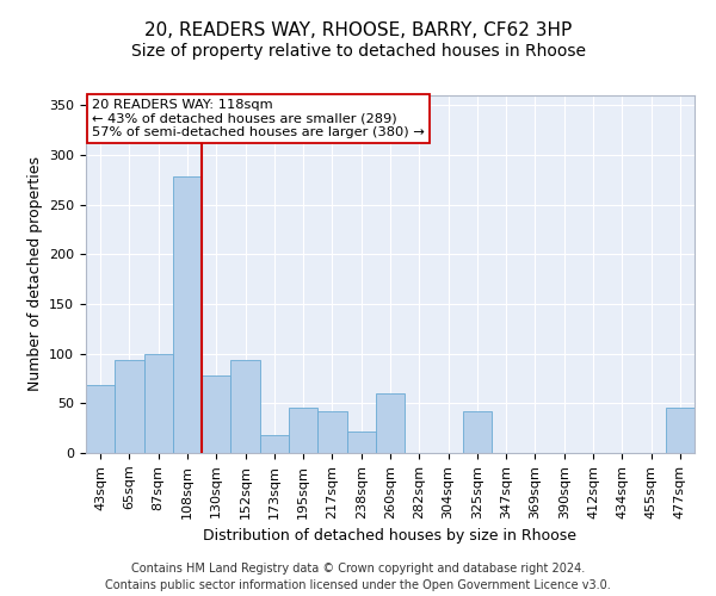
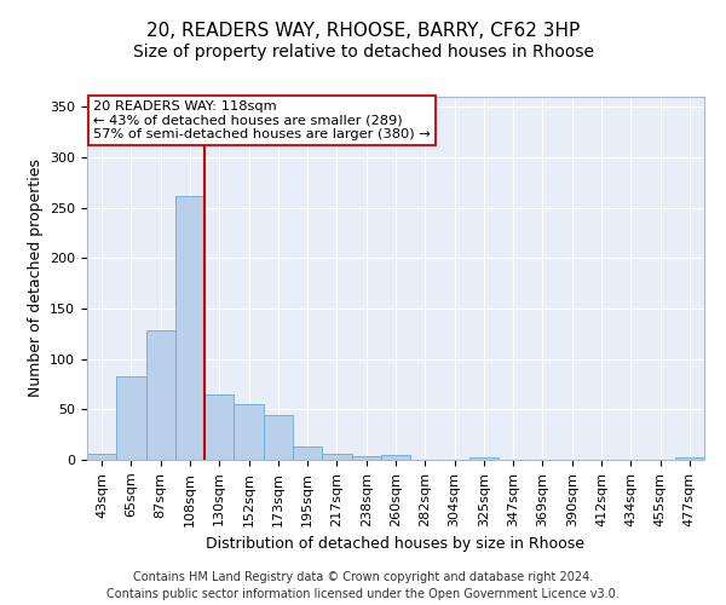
43sqm: 68 -> 6
65sqm: 94 -> 83
87sqm: 100 -> 128
108sqm: 278 -> 262
130sqm: 78 -> 65
152sqm: 94 -> 55
173sqm: 18 -> 45
195sqm: 46 -> 13
217sqm: 42 -> 6
238sqm: 22 -> 4
260sqm: 60 -> 5
325sqm: 42 -> 2
477sqm: 46 -> 3
